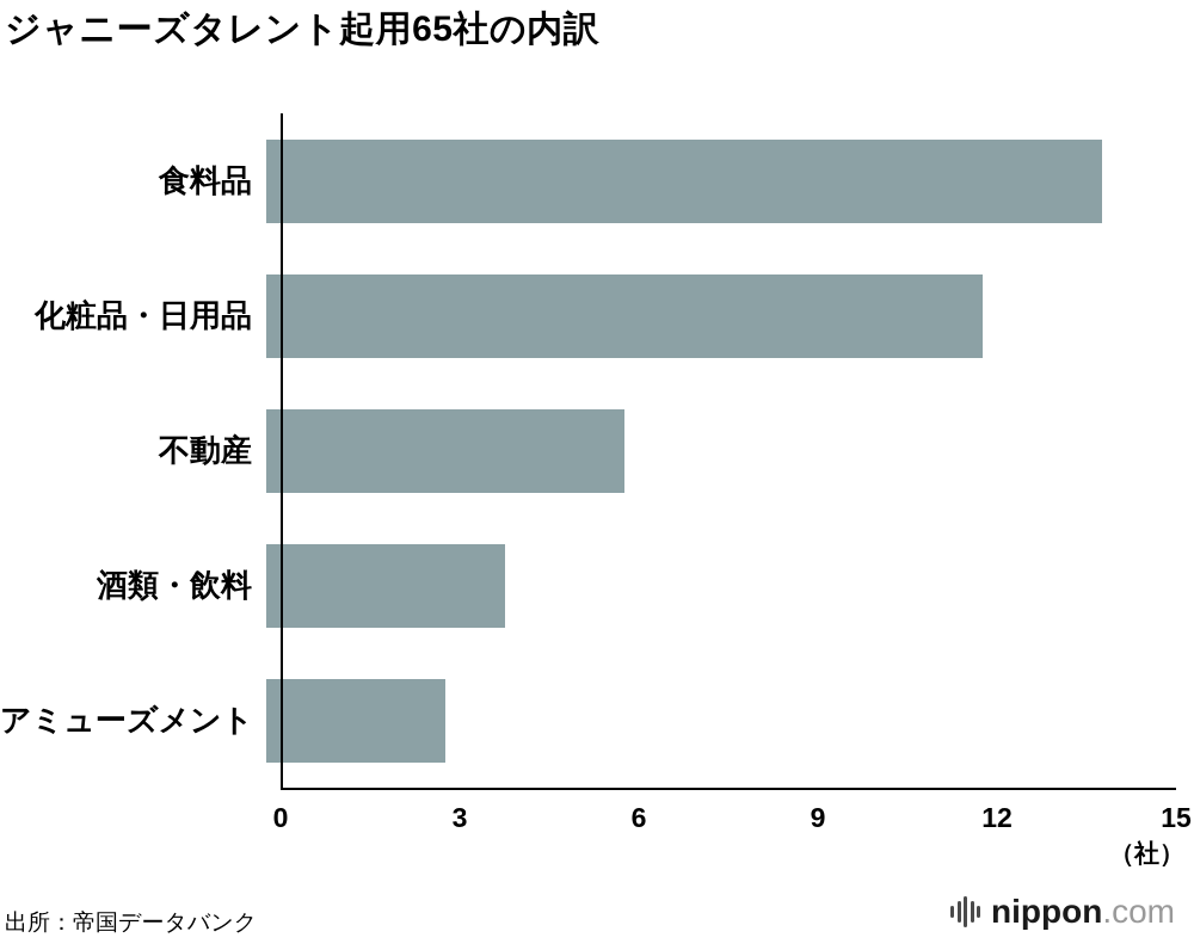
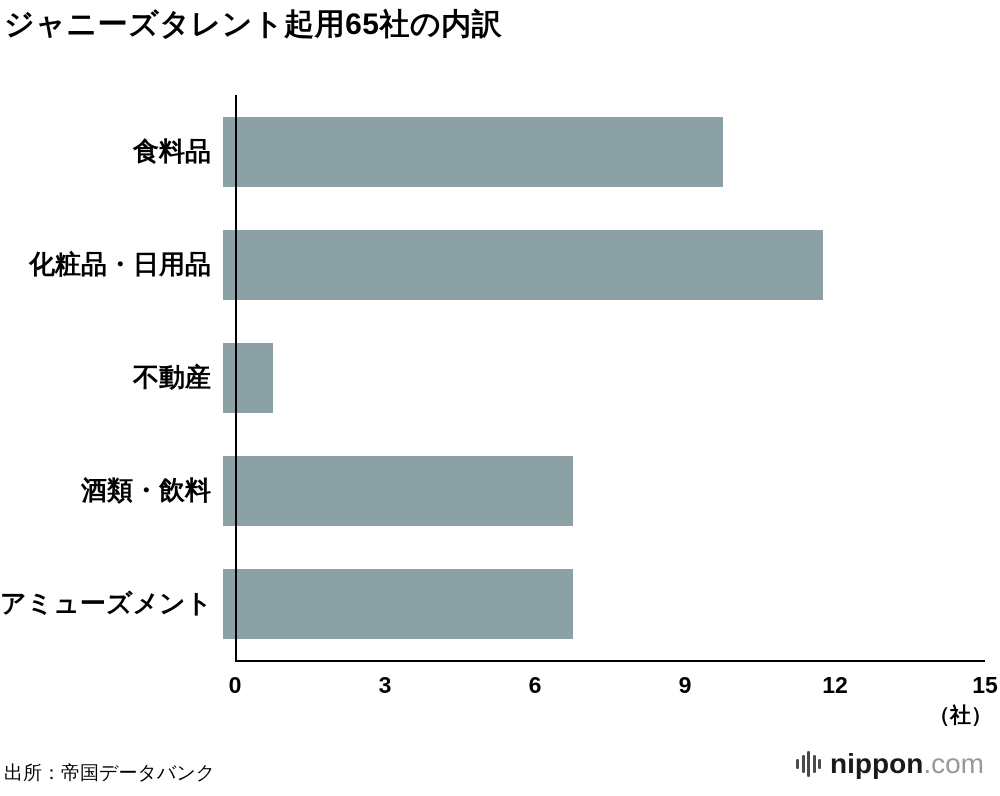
食料品: 14 -> 10
不動産: 6 -> 1
酒類・飲料: 4 -> 7
アミューズメント: 3 -> 7
